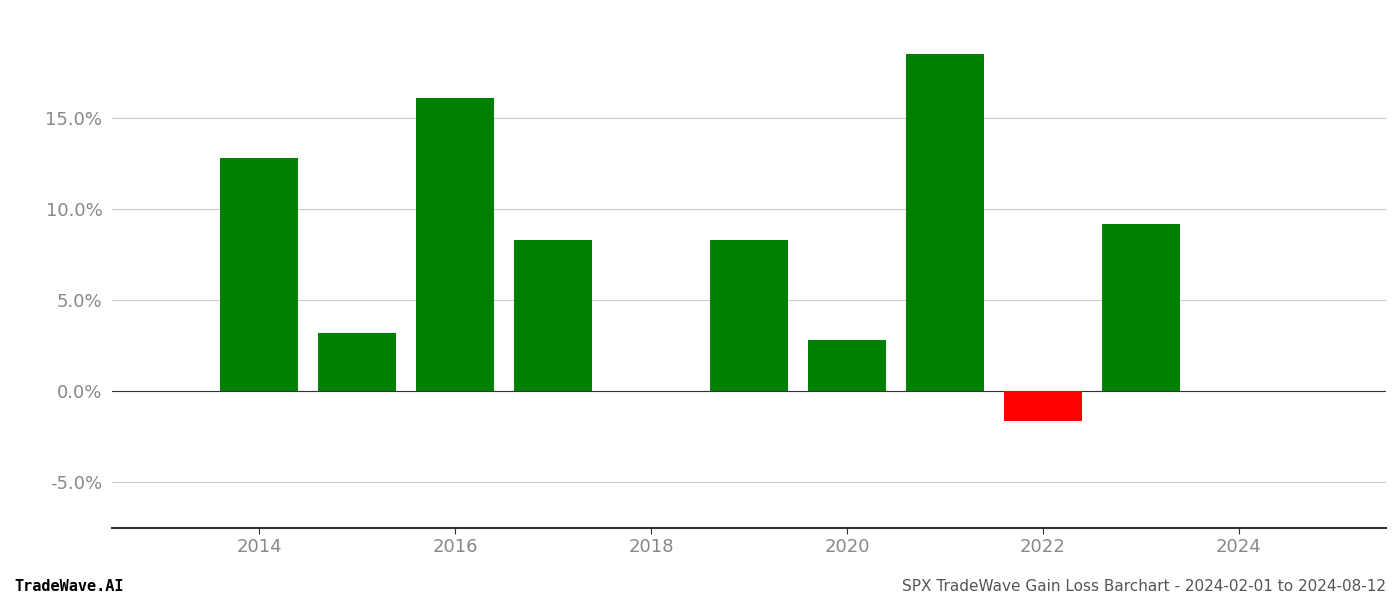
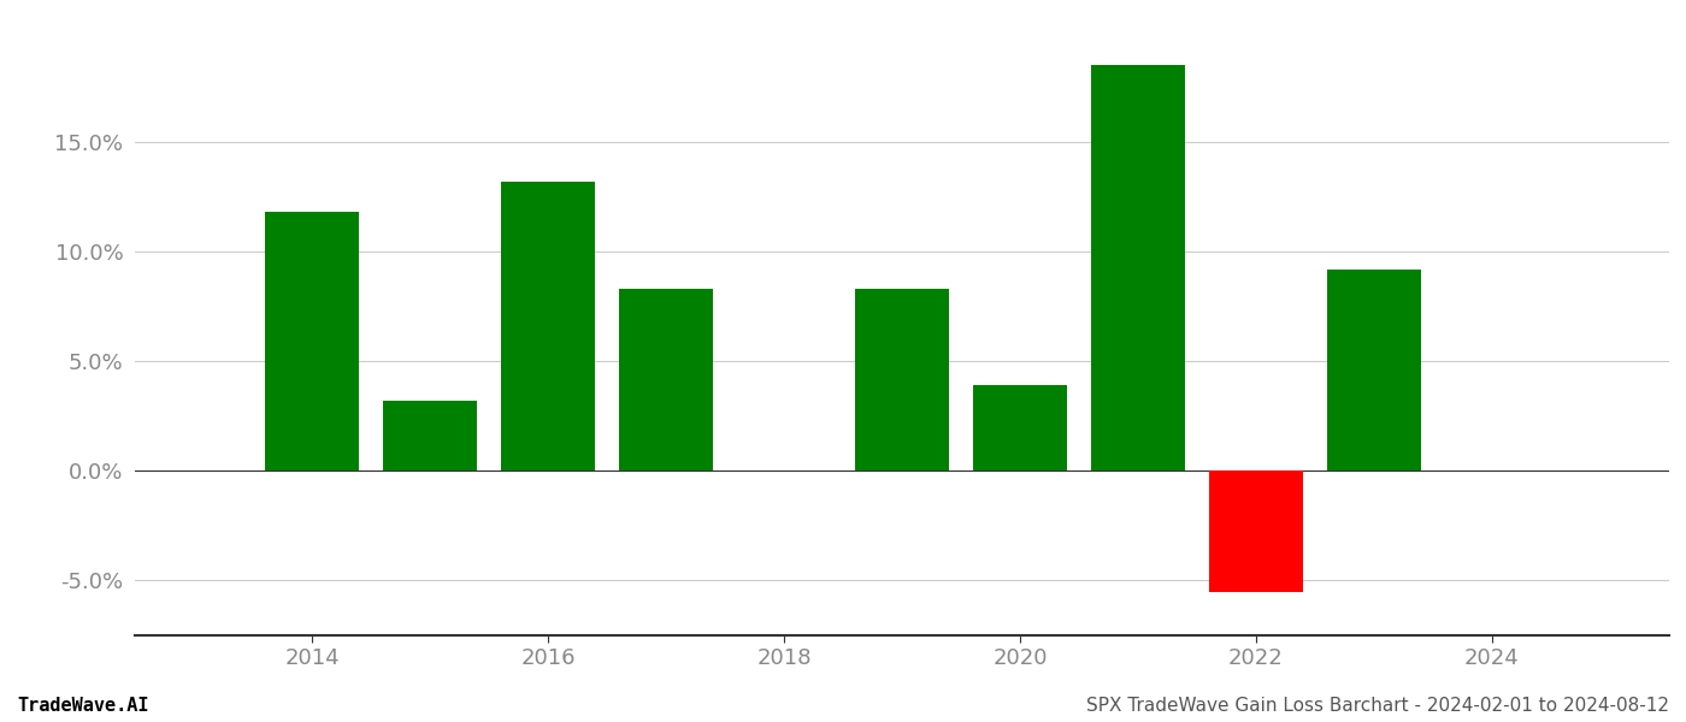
2014: 12.8% -> 11.8%
2016: 16.1% -> 13.2%
2020: 2.8% -> 3.9%
2022: -1.6% -> -5.5%
